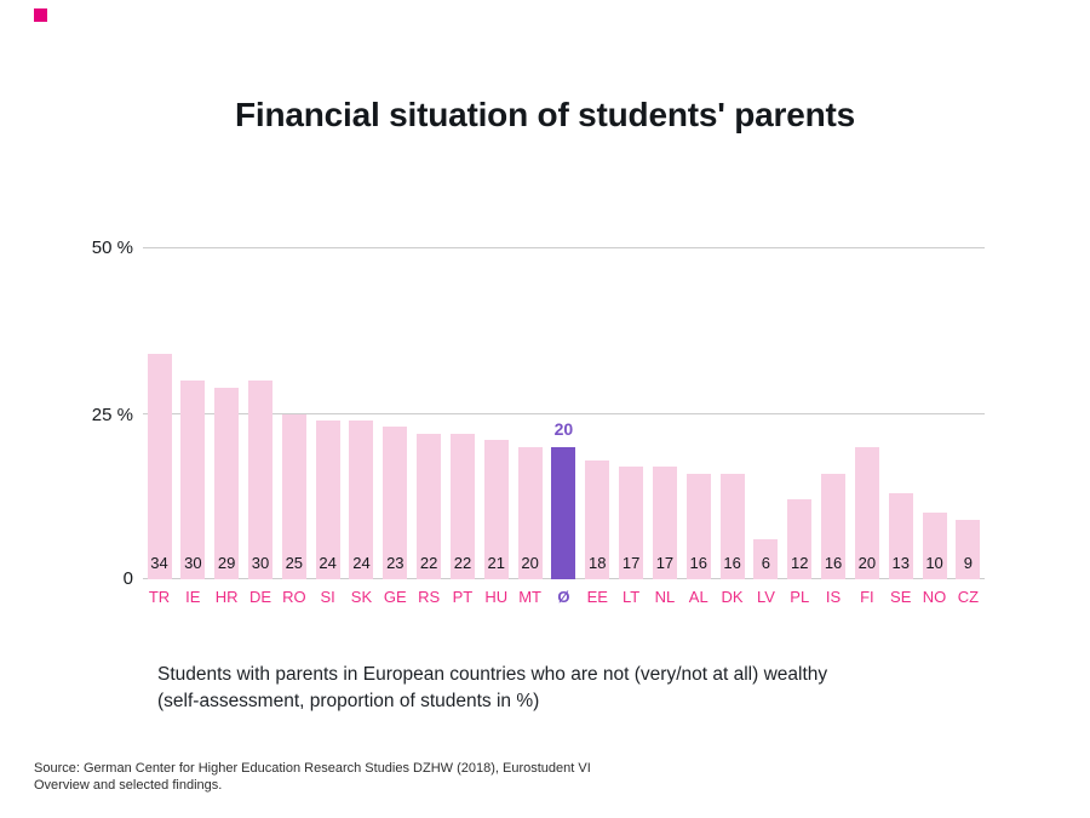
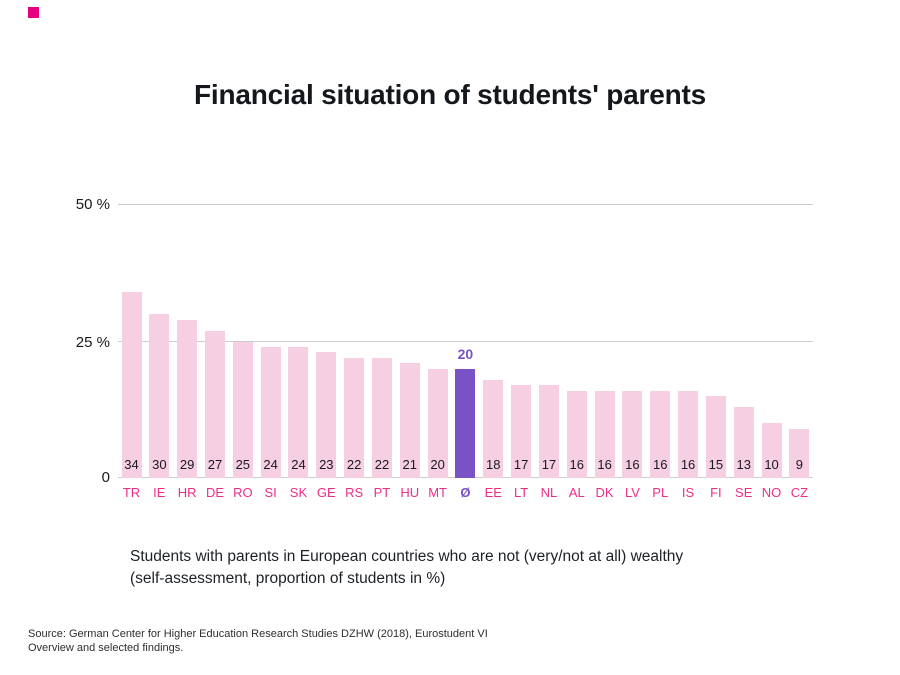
DE: 30 -> 27
LV: 6 -> 16
PL: 12 -> 16
FI: 20 -> 15
